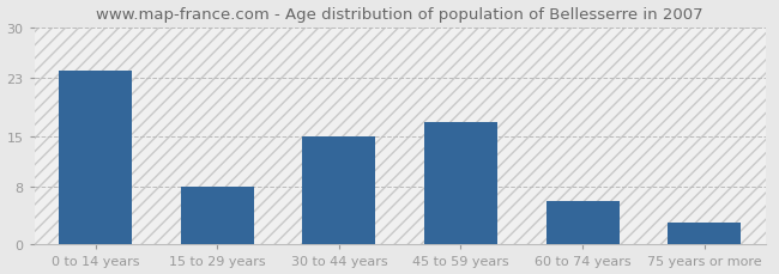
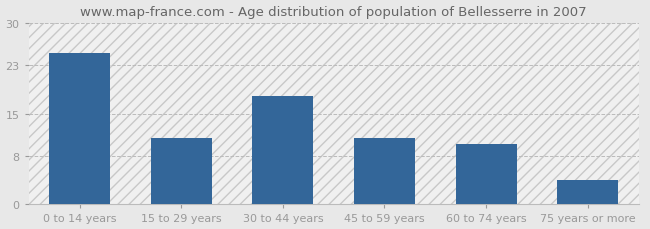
0 to 14 years: 24 -> 25
15 to 29 years: 8 -> 11
30 to 44 years: 15 -> 18
45 to 59 years: 17 -> 11
60 to 74 years: 6 -> 10
75 years or more: 3 -> 4
